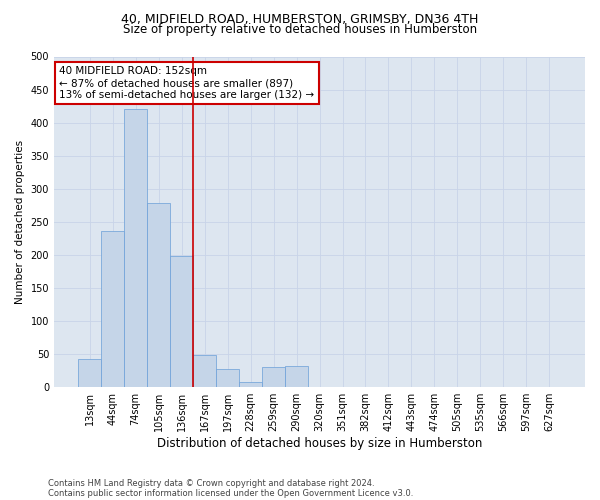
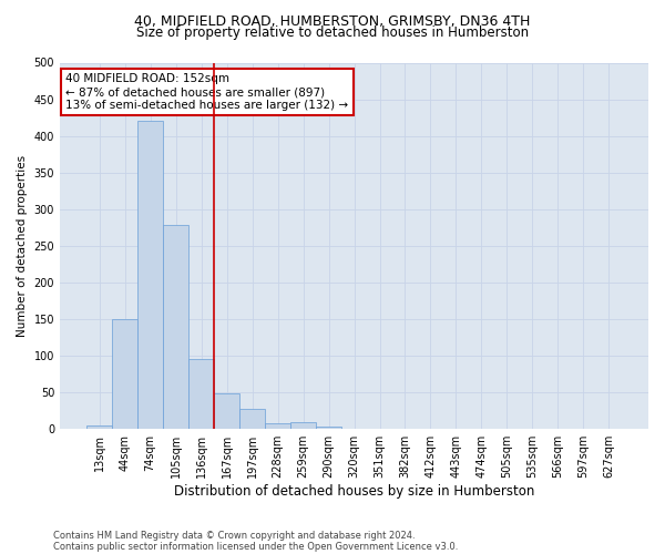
13sqm: 42 -> 5
44sqm: 236 -> 150
136sqm: 198 -> 95
259sqm: 30 -> 10
290sqm: 32 -> 3
